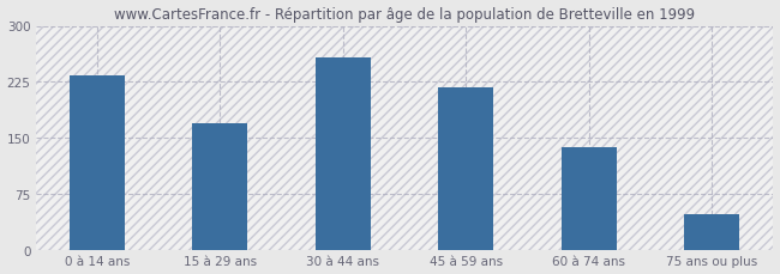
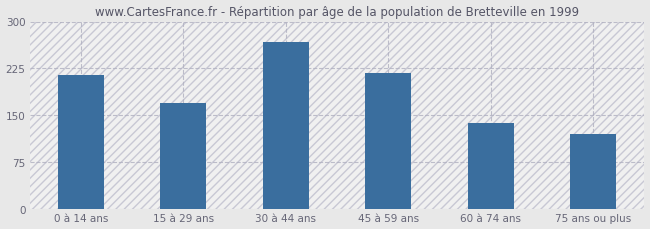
0 à 14 ans: 233 -> 214
30 à 44 ans: 258 -> 268
75 ans ou plus: 48 -> 120
